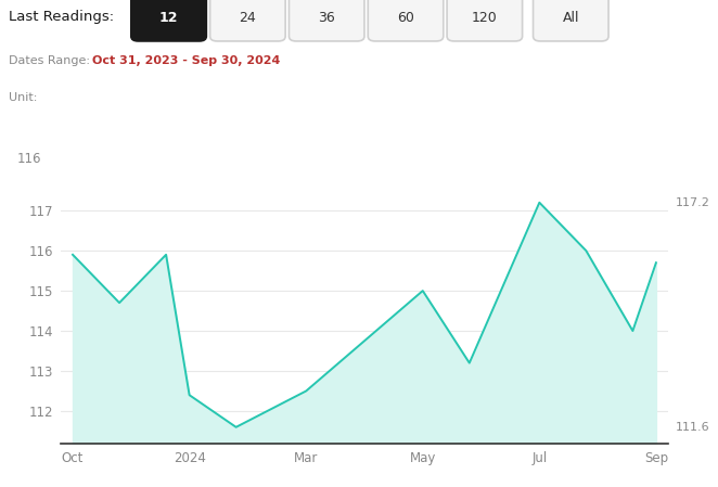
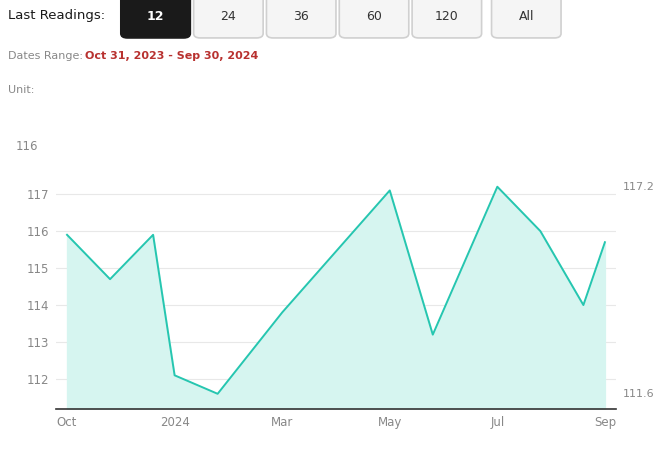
2024: 112.4 -> 112.1
Mar: 112.5 -> 113.8
May: 115.0 -> 117.1
